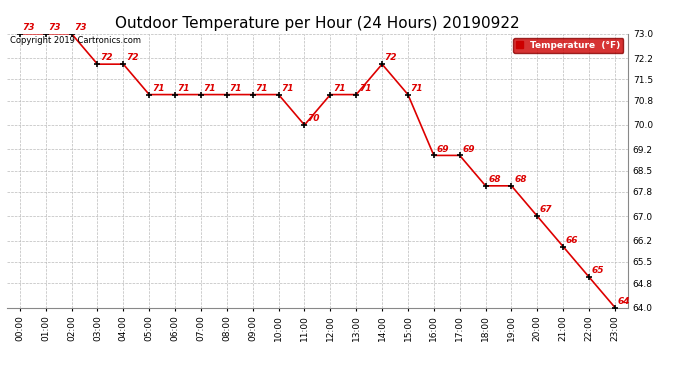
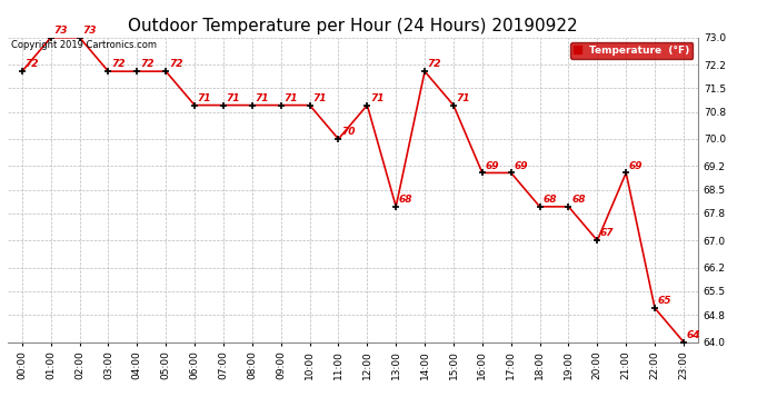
00:00: 73 -> 72
05:00: 71 -> 72
13:00: 71 -> 68
21:00: 66 -> 69
